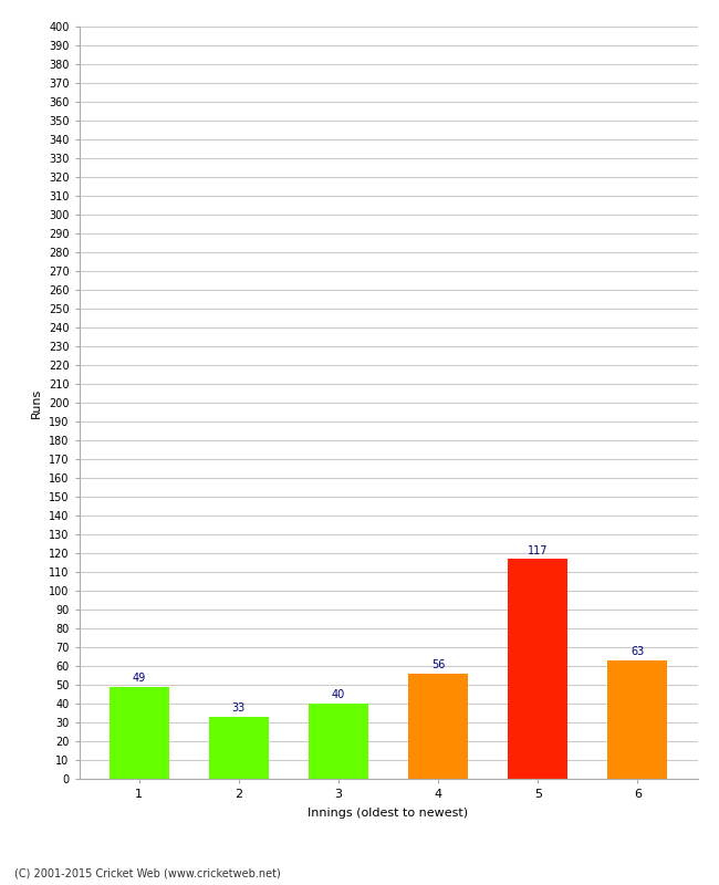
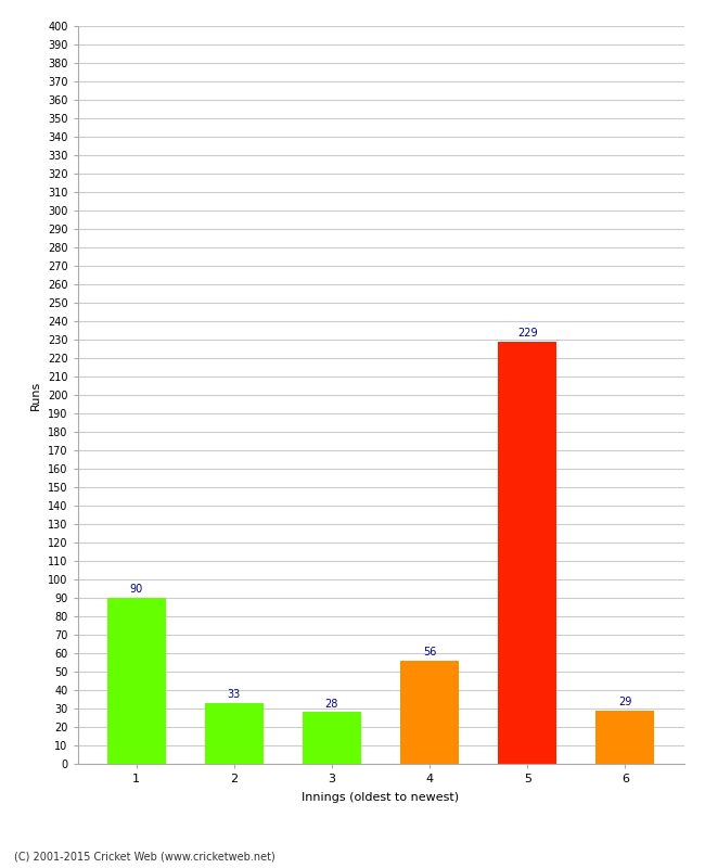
1: 49 -> 90
3: 40 -> 28
5: 117 -> 229
6: 63 -> 29
